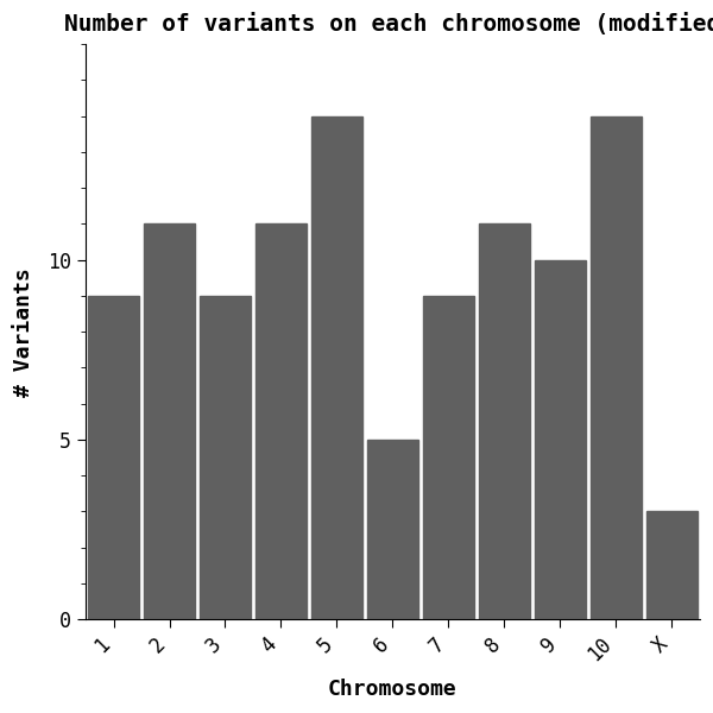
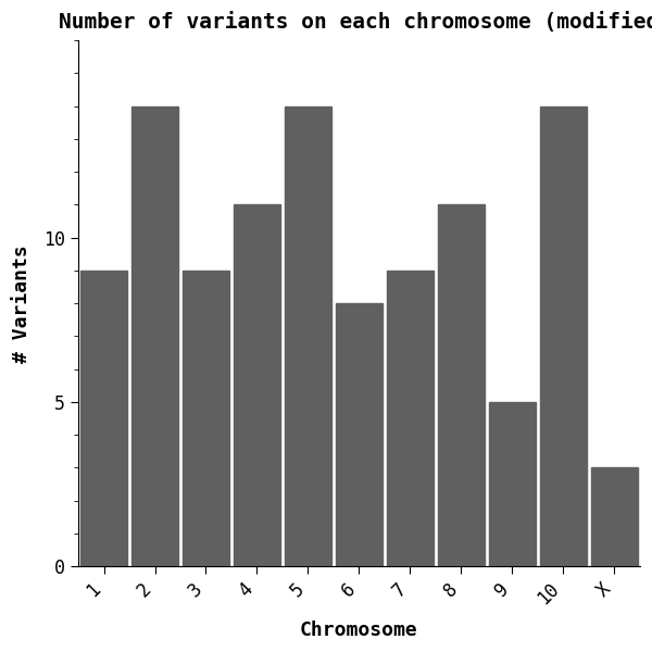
2: 11 -> 14
6: 5 -> 8
9: 10 -> 5
